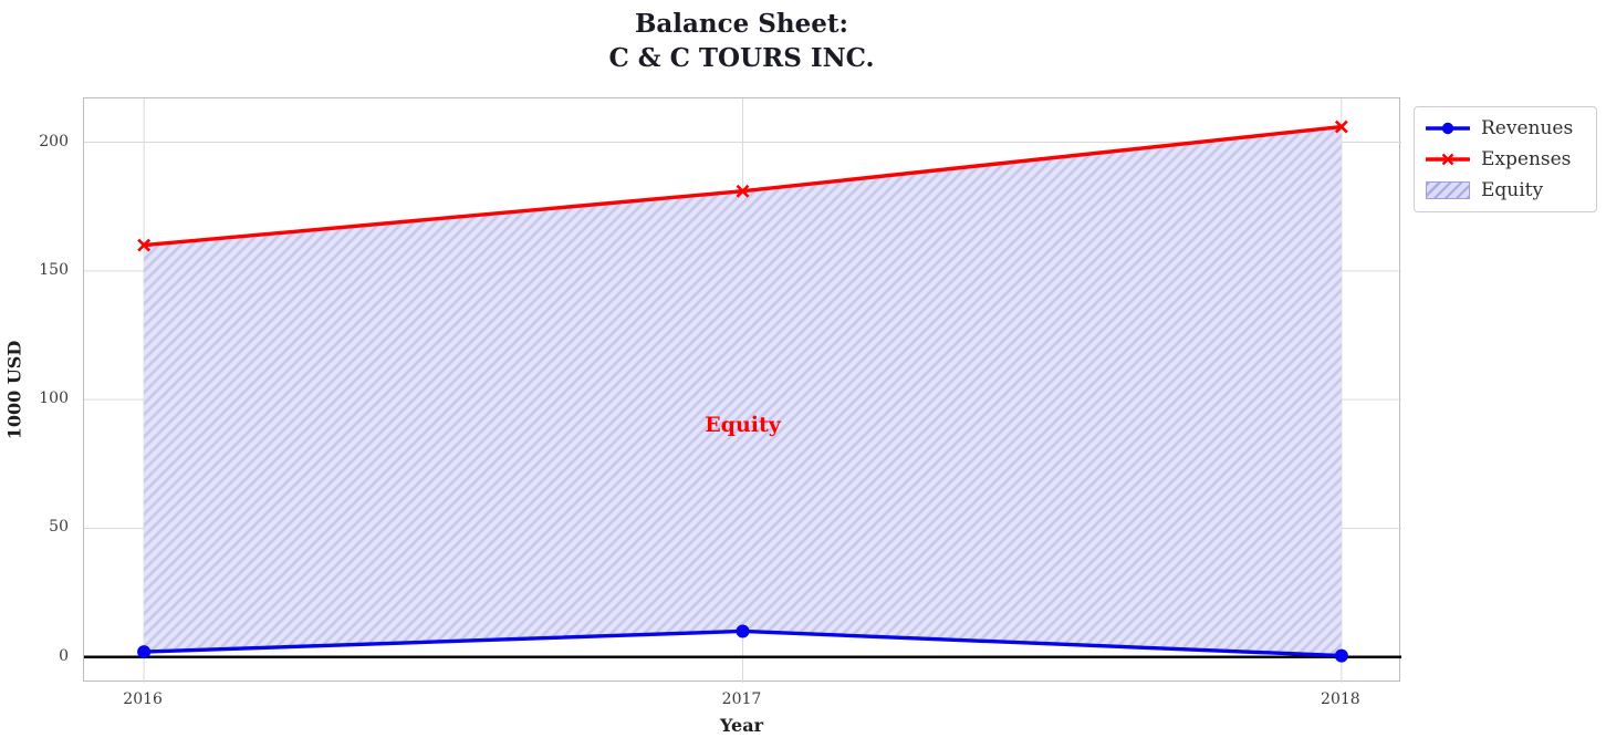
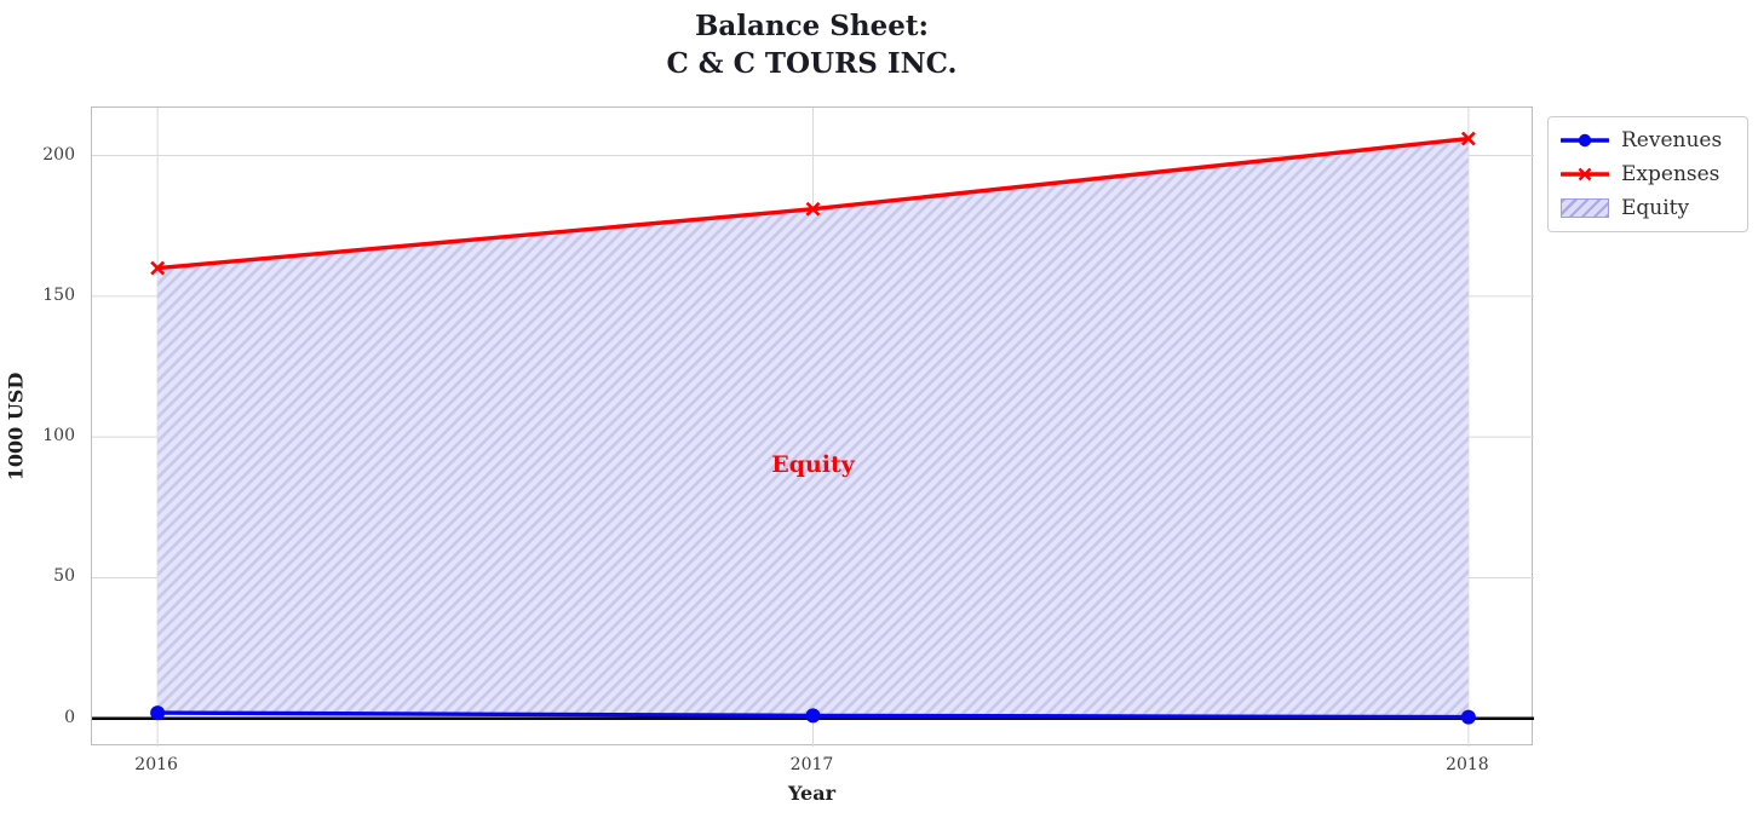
Revenues/2017: 10 -> 1
